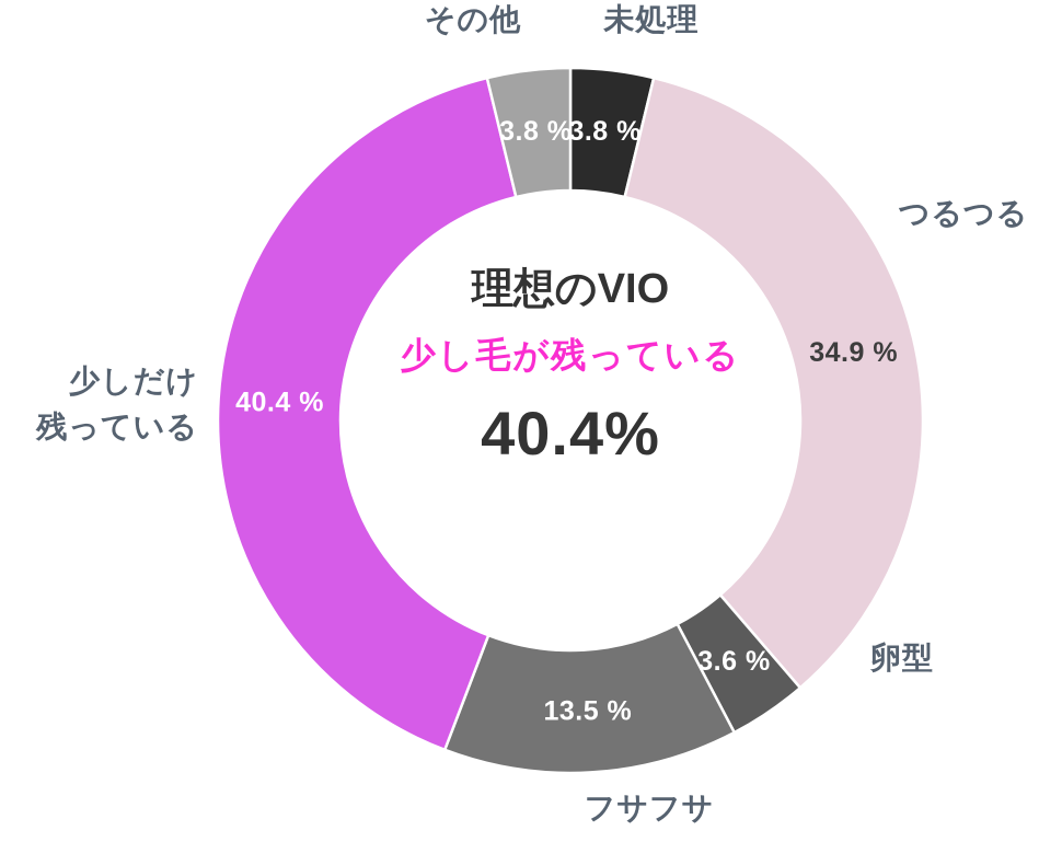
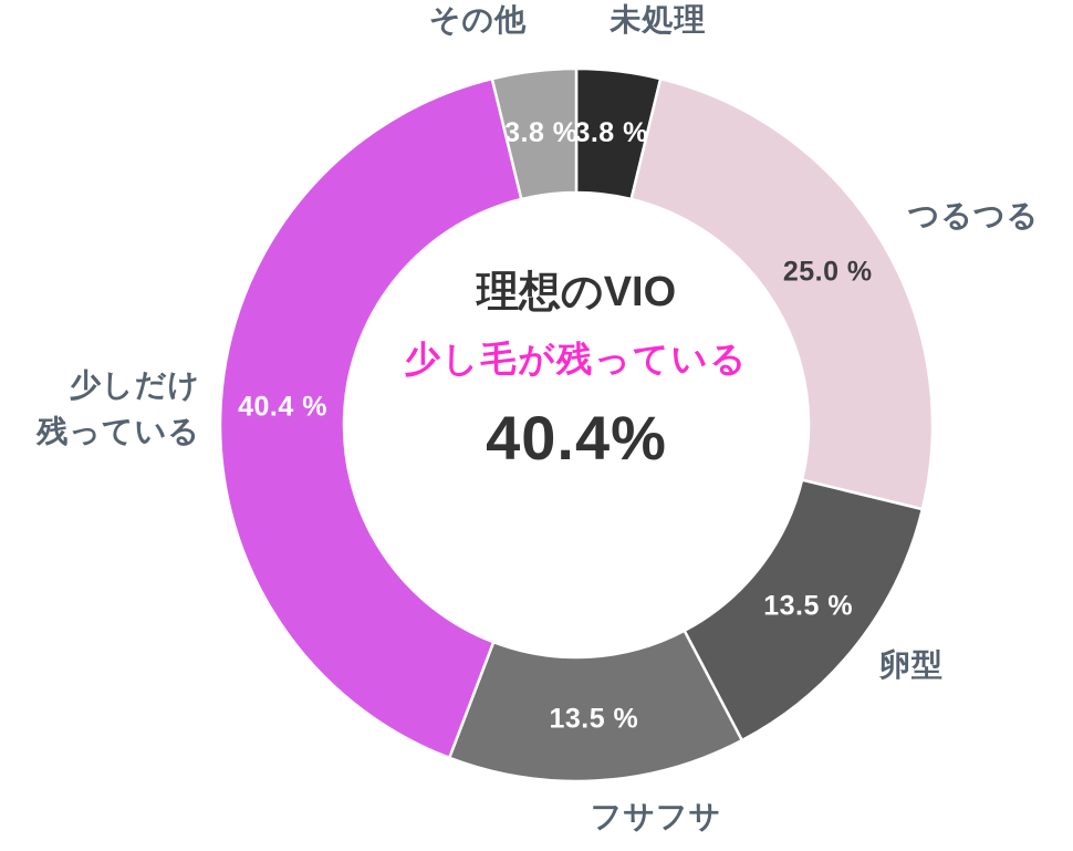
つるつる: 34.9 -> 25.0
卵型: 3.6 -> 13.5
